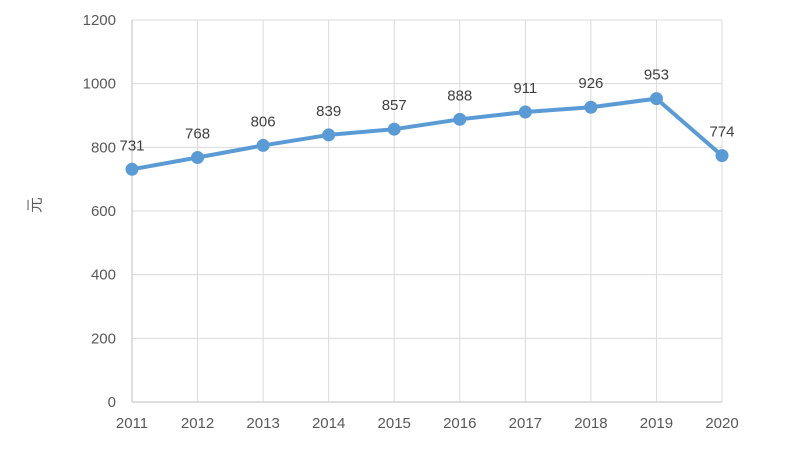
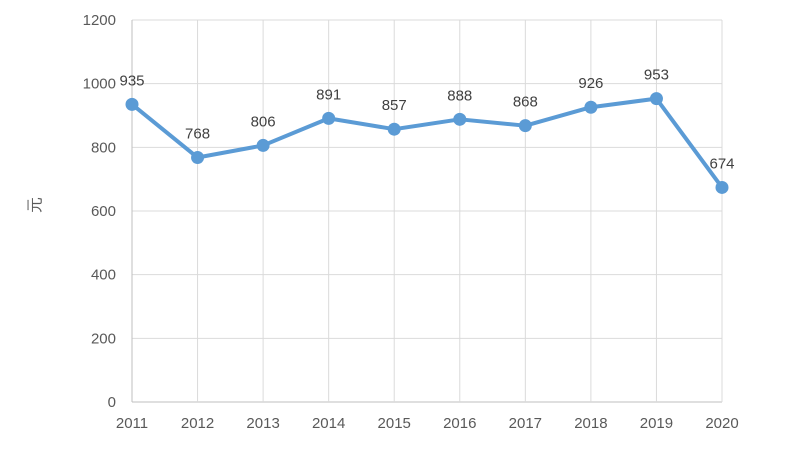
2011: 731 -> 935
2014: 839 -> 891
2017: 911 -> 868
2020: 774 -> 674
